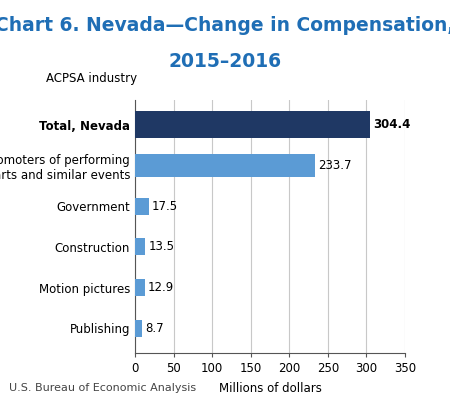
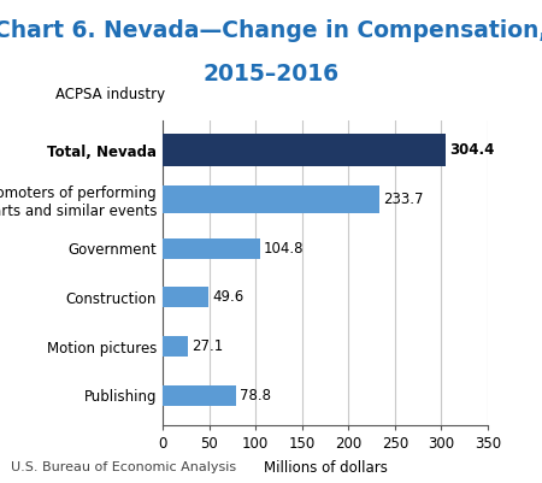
Government: 17.5 -> 104.8
Construction: 13.5 -> 49.6
Motion pictures: 12.9 -> 27.1
Publishing: 8.7 -> 78.8
